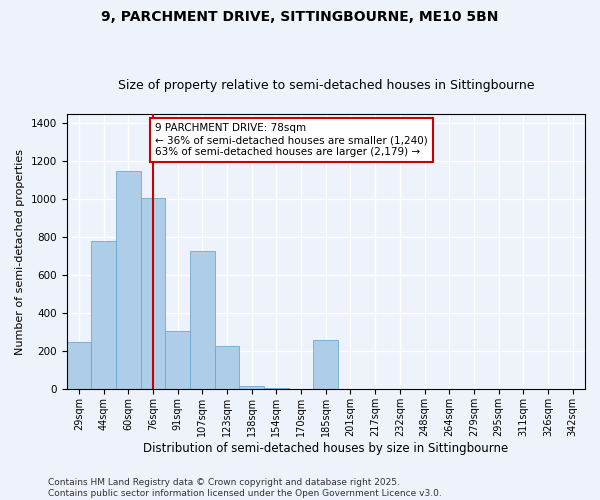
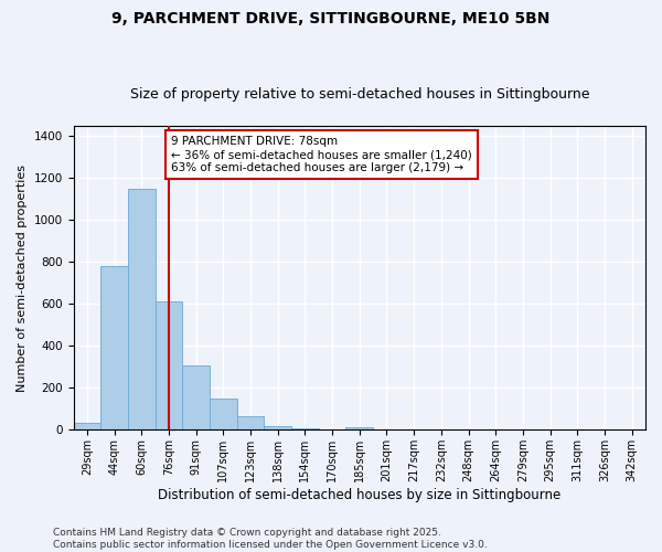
29sqm: 250 -> 40
76sqm: 1010 -> 620
107sqm: 730 -> 150
123sqm: 230 -> 60
185sqm: 260 -> 10
